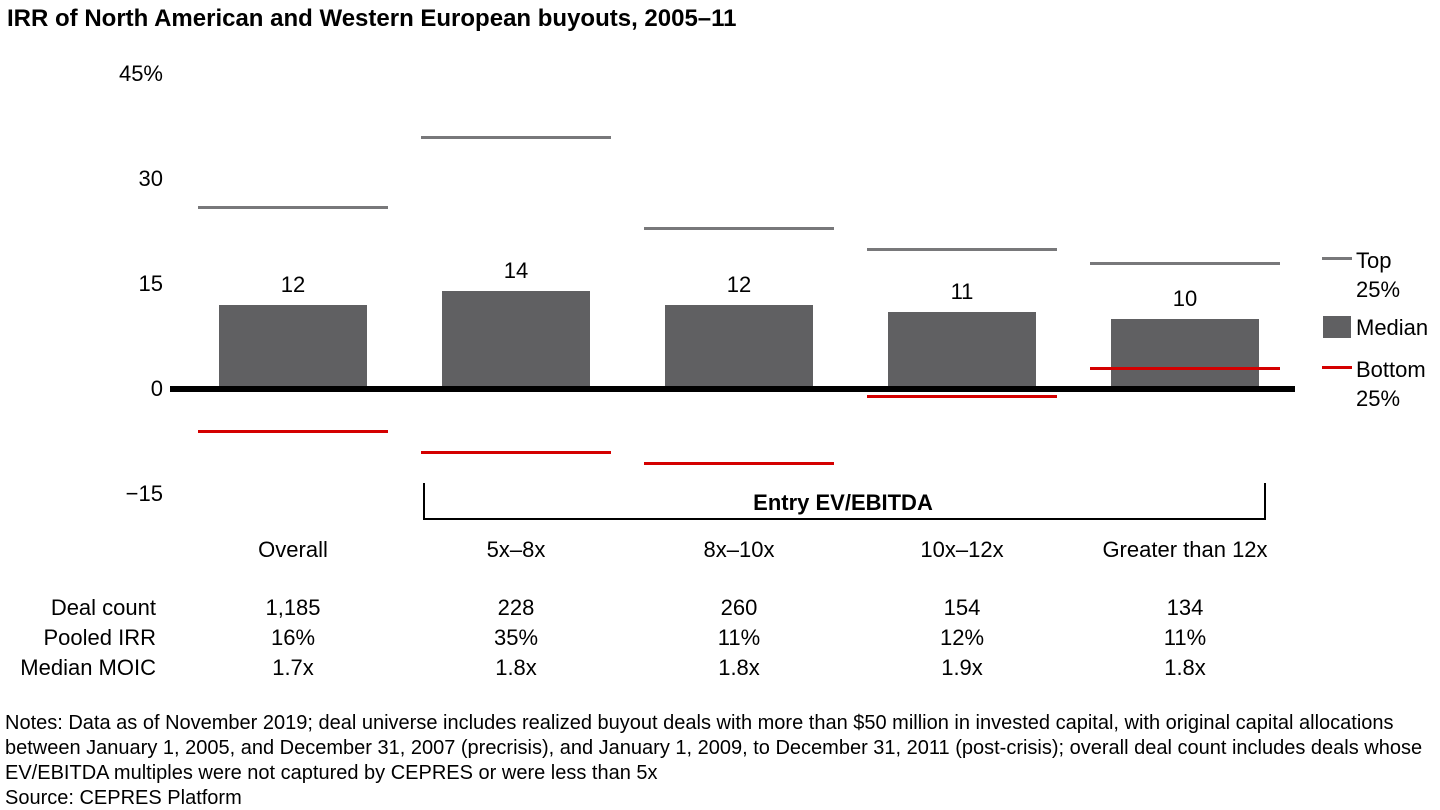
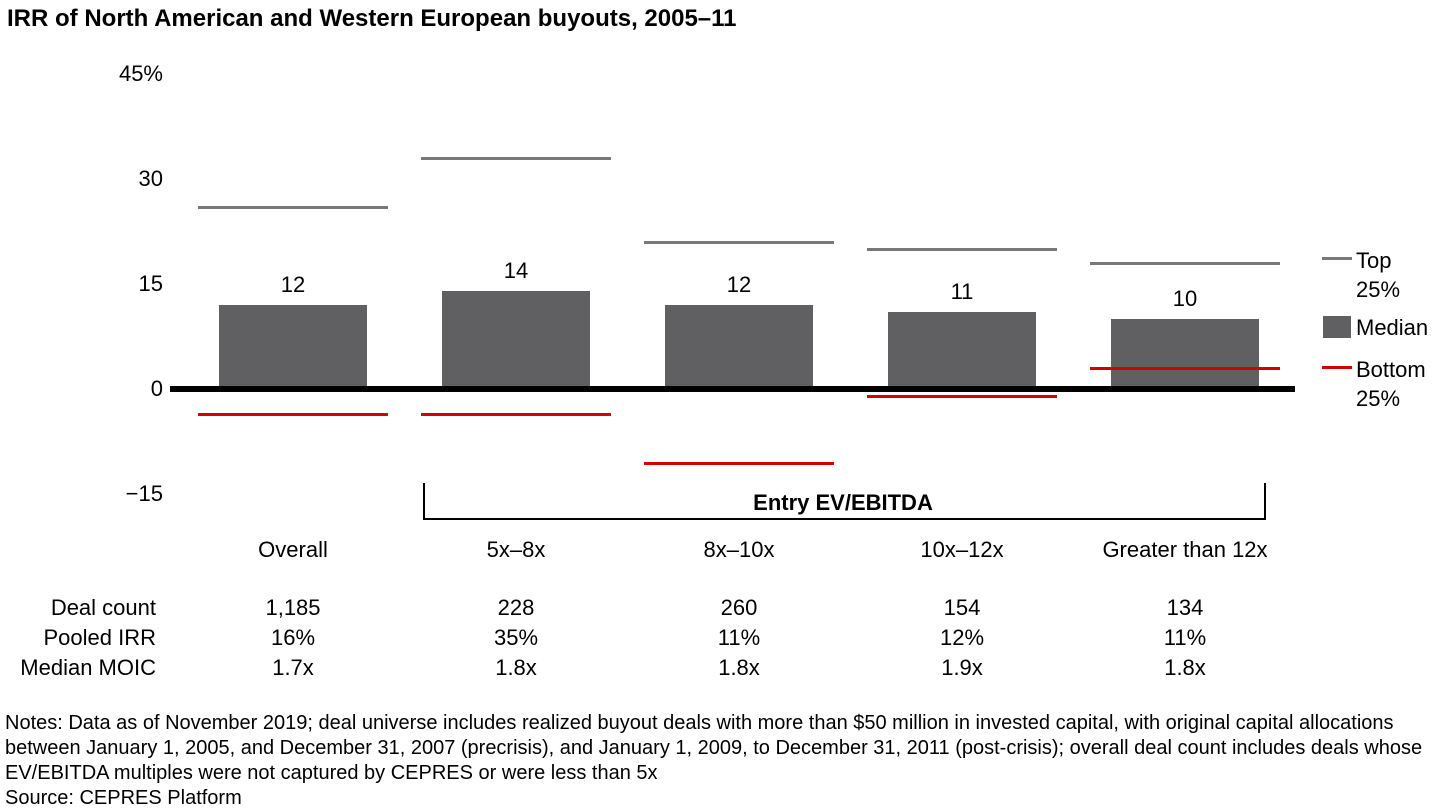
Bottom 25%/Overall: -6% -> -4%
Top 25%/5x–8x: 36% -> 33%
Bottom 25%/5x–8x: -9% -> -4%
Top 25%/8x–10x: 23% -> 21%
